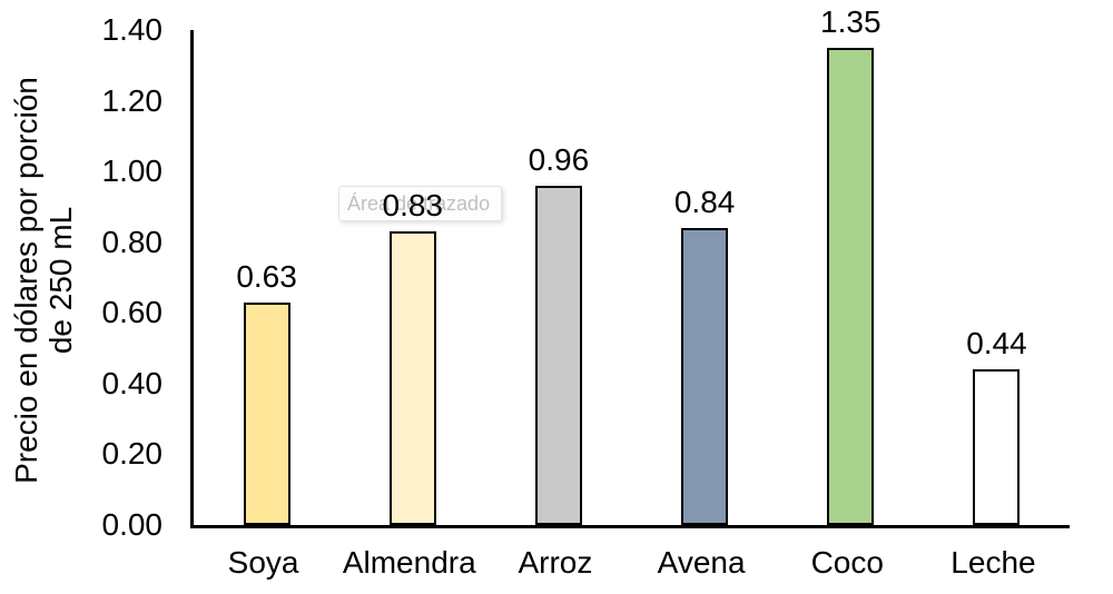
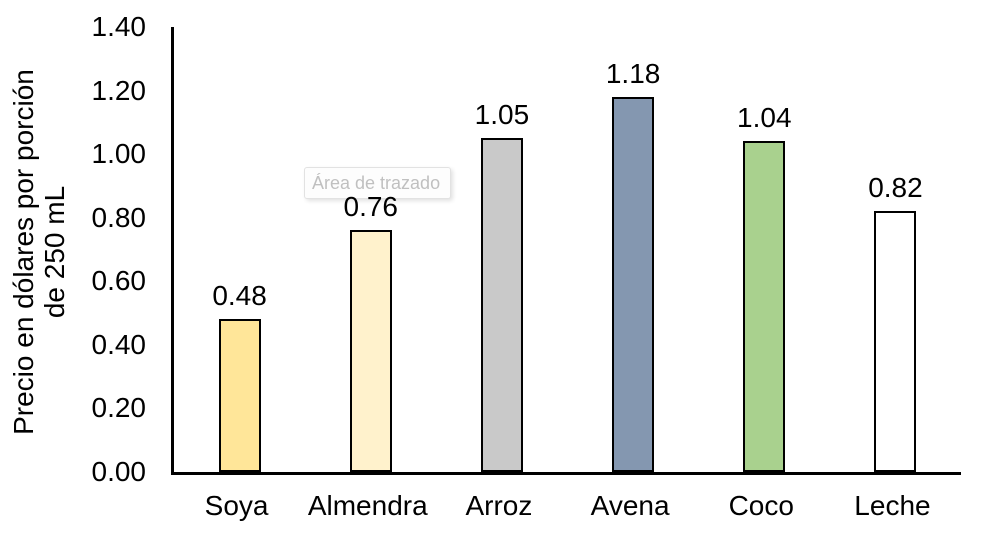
Soya: 0.63 -> 0.48
Almendra: 0.83 -> 0.76
Arroz: 0.96 -> 1.05
Avena: 0.84 -> 1.18
Coco: 1.35 -> 1.04
Leche: 0.44 -> 0.82
